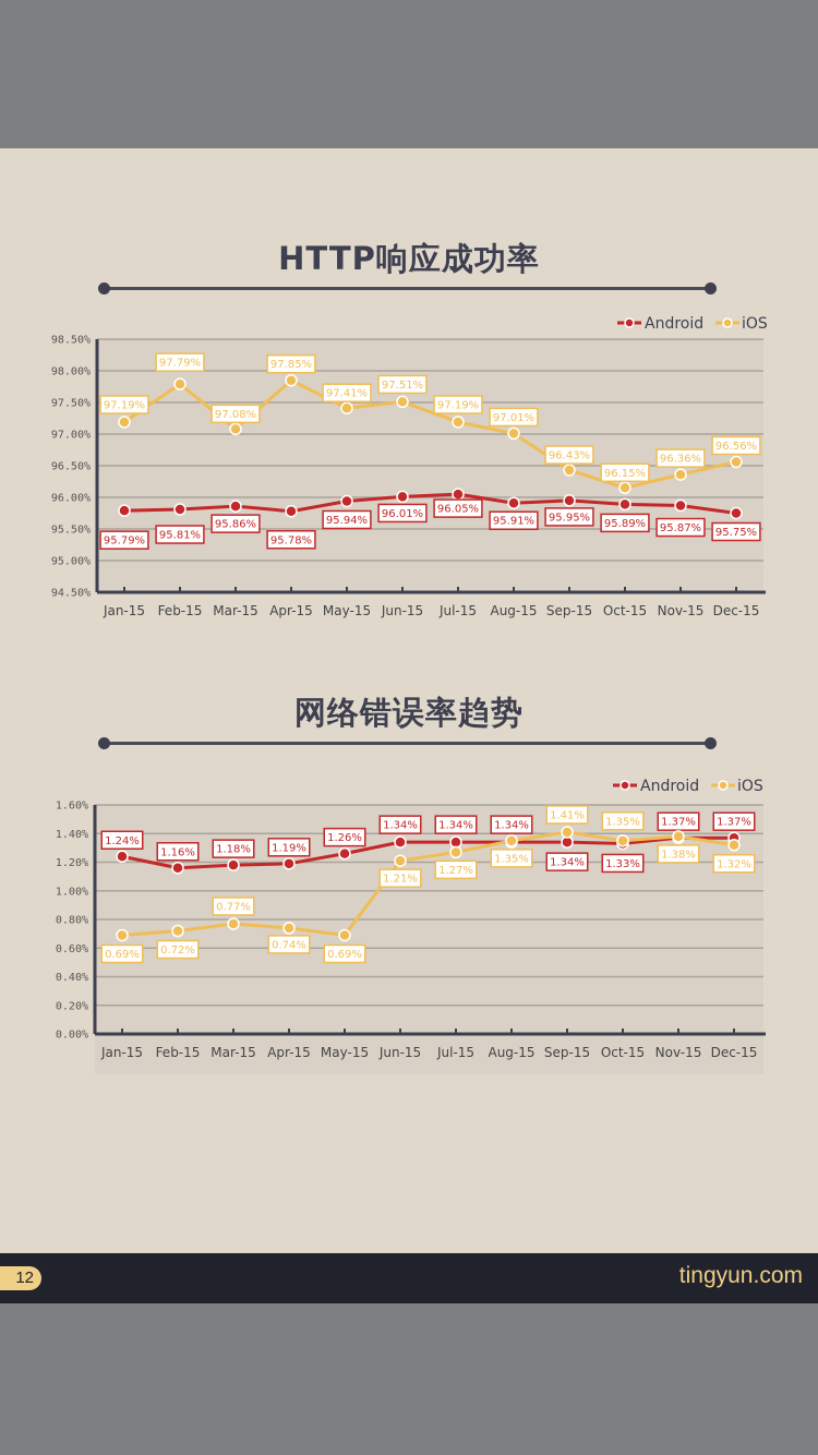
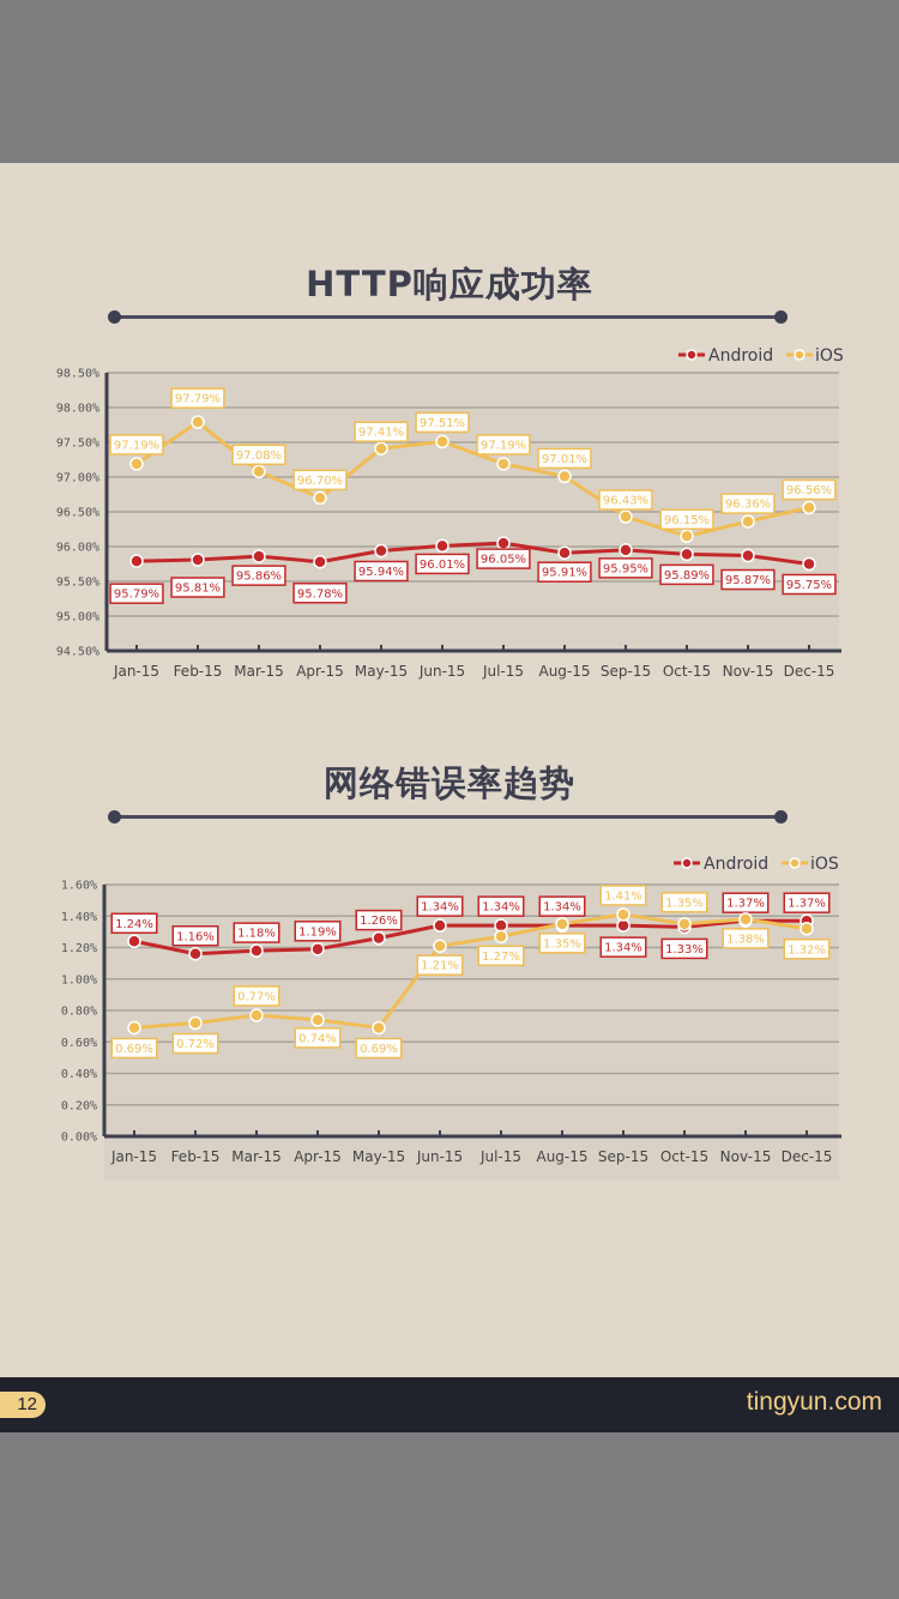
HTTP响应成功率/iOS/Apr-15: 97.85% -> 96.70%
